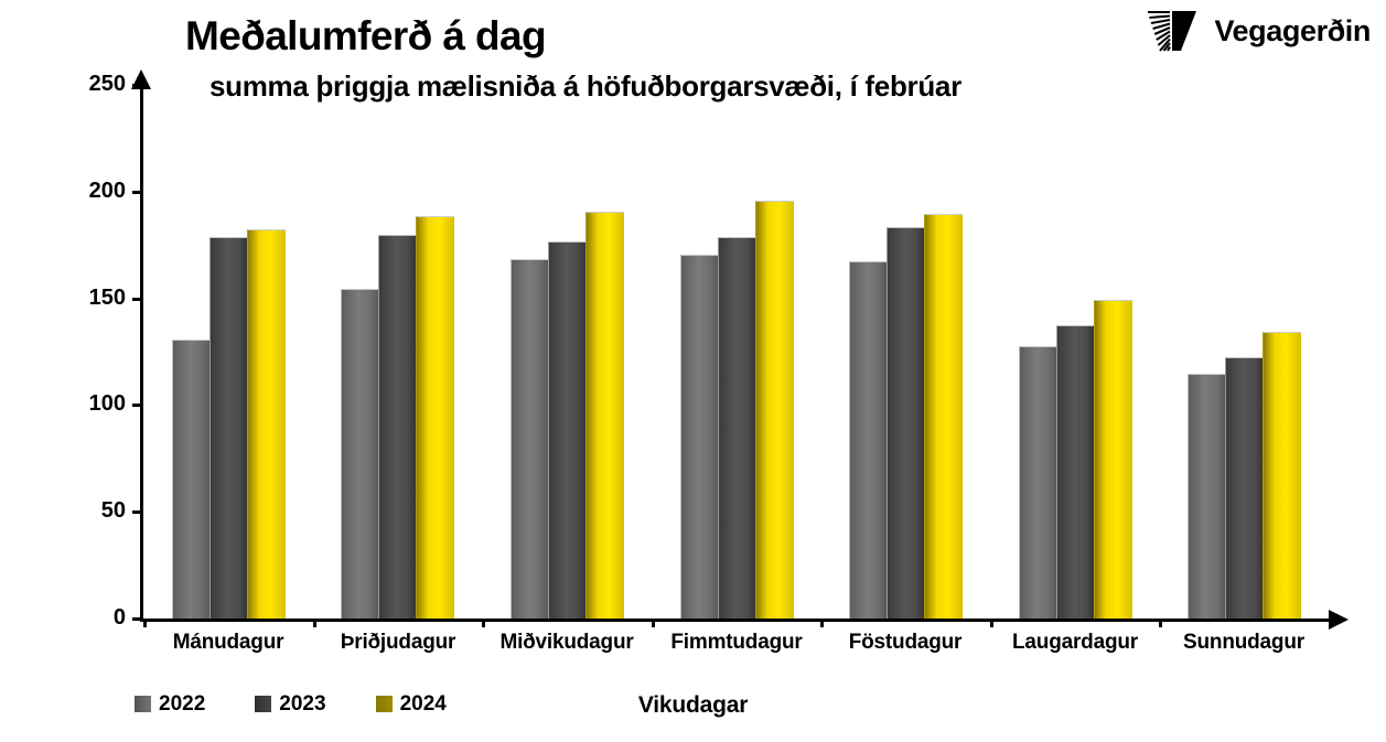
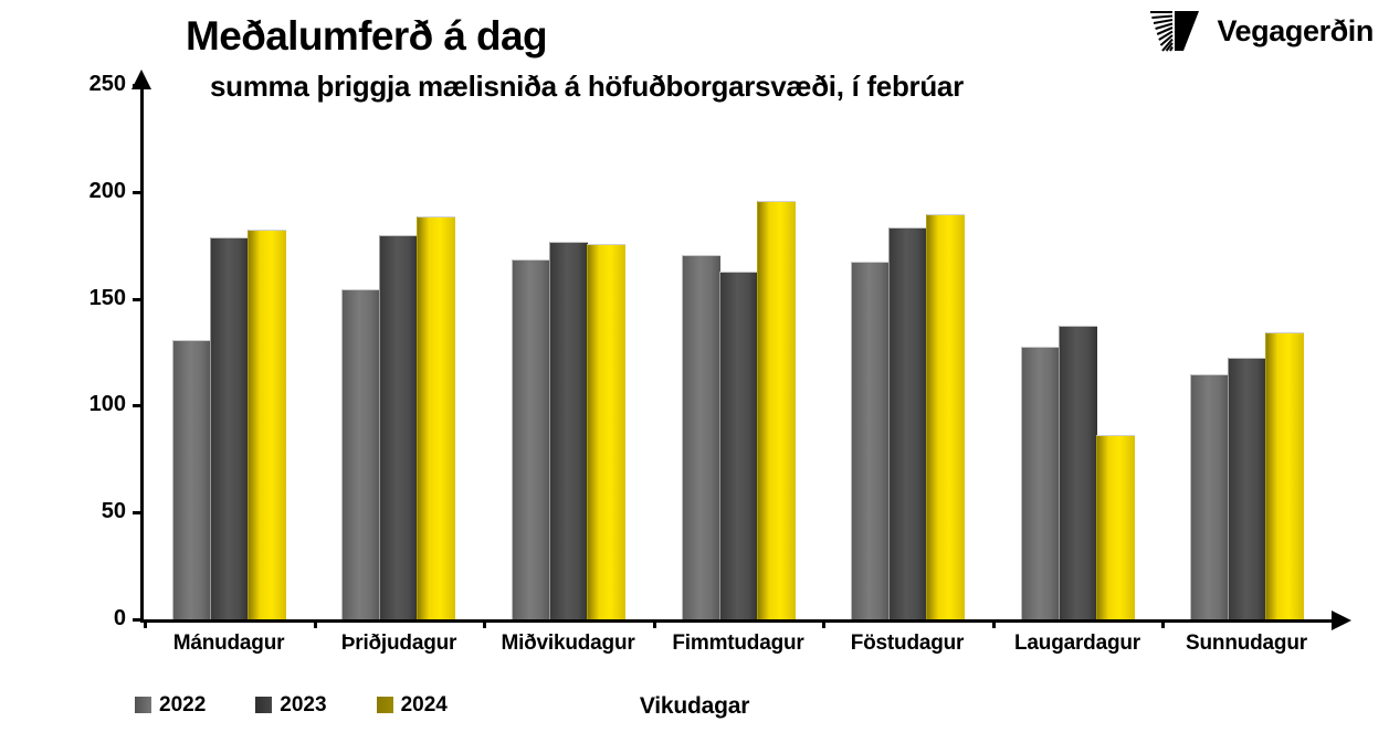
2024/Miðvikudagur: 190 -> 175
2023/Fimmtudagur: 178 -> 162
2024/Laugardagur: 149 -> 86
